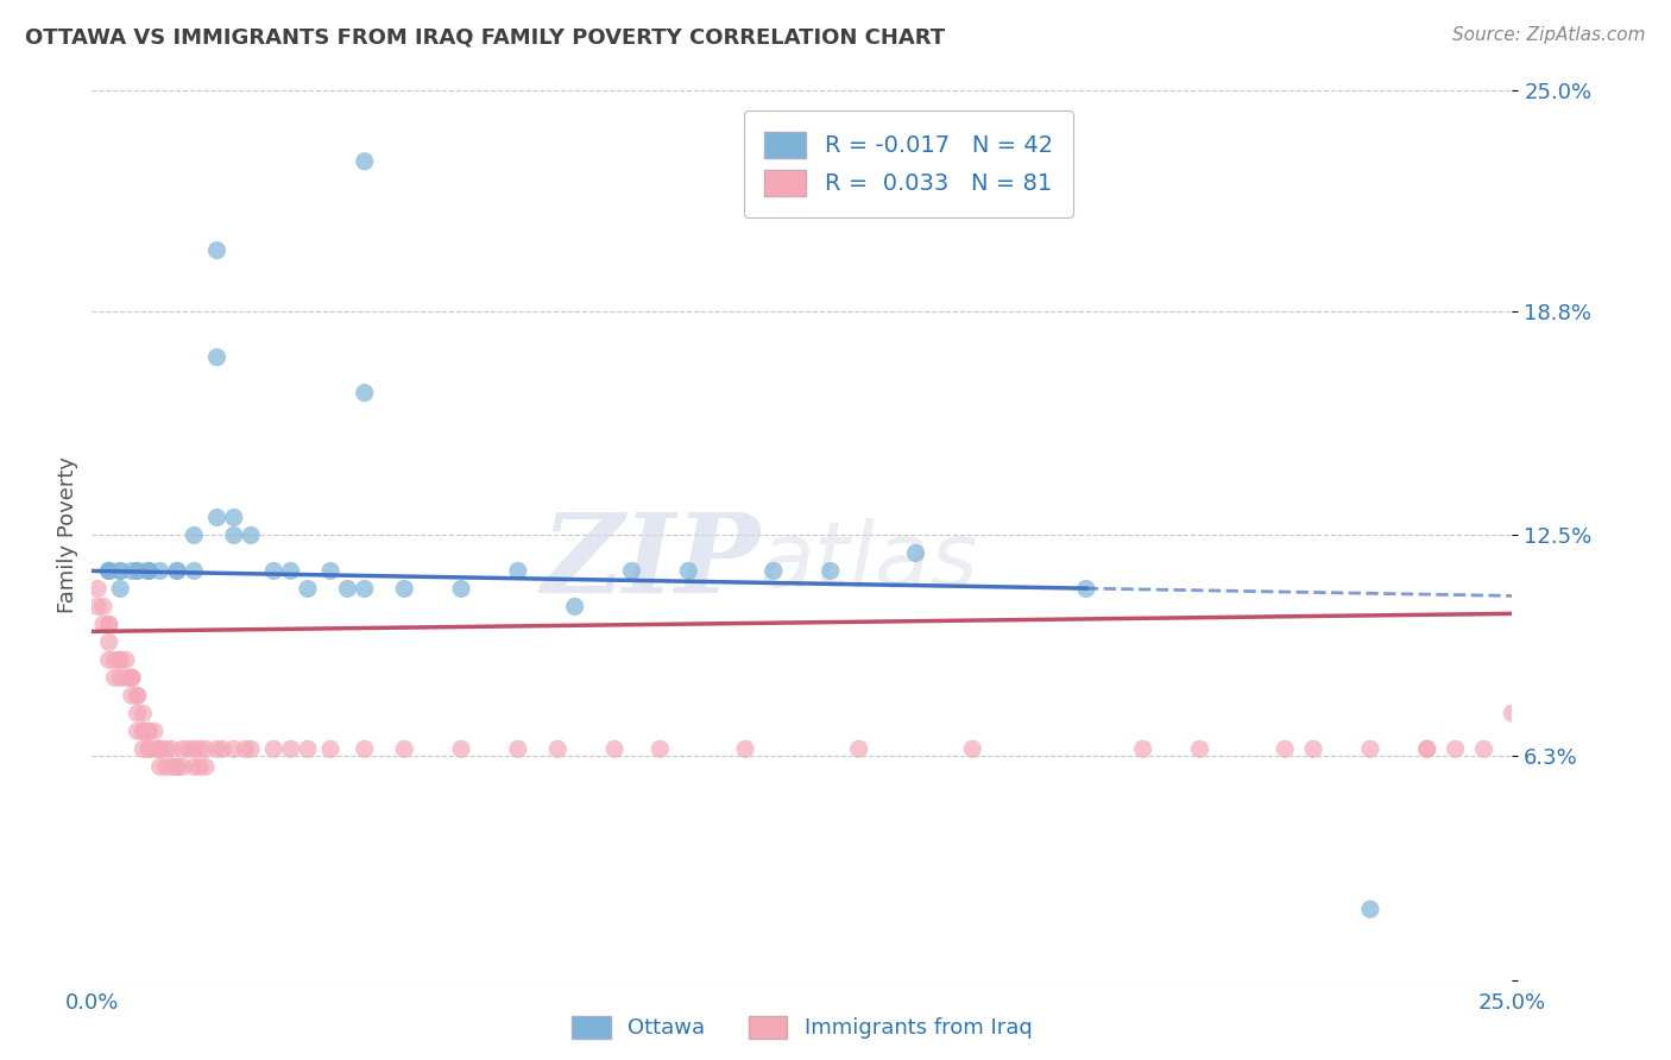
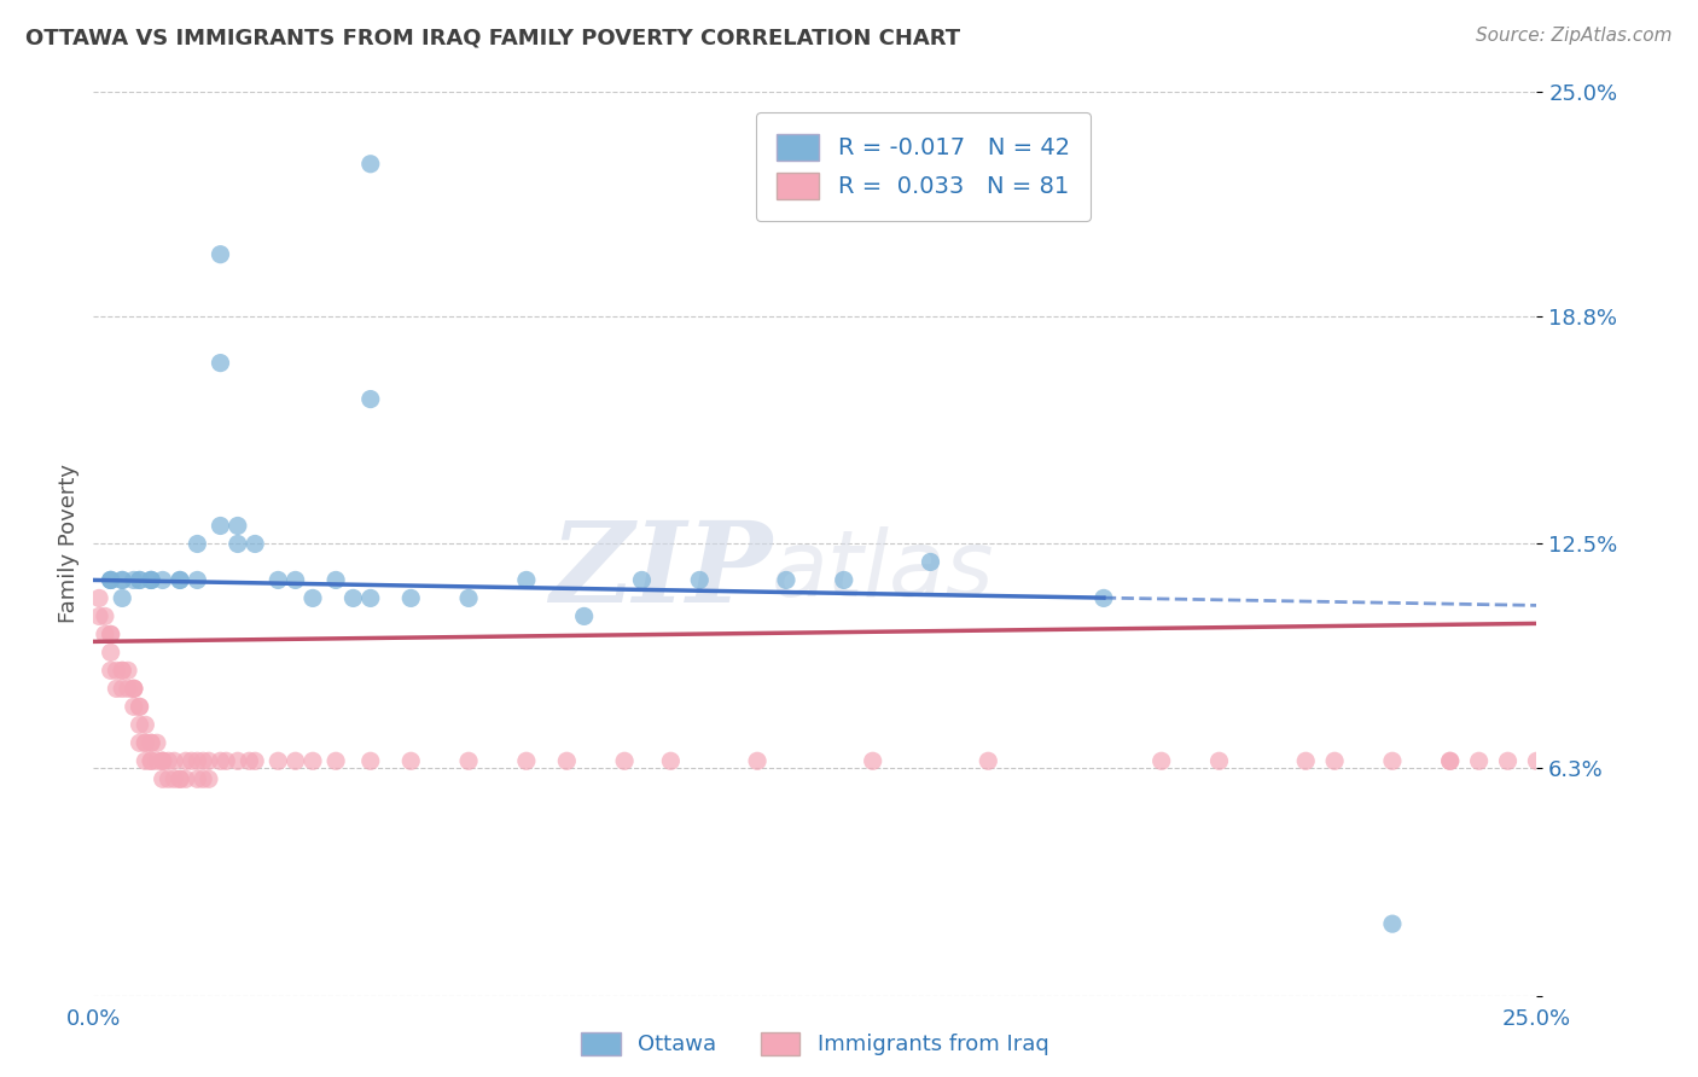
Immigrants from Iraq/25.0%: 7.5% -> 6.5%
